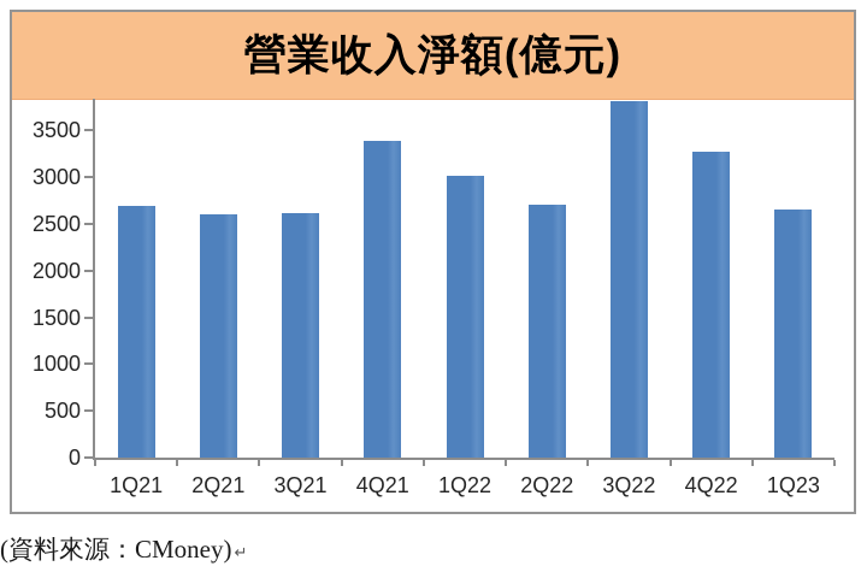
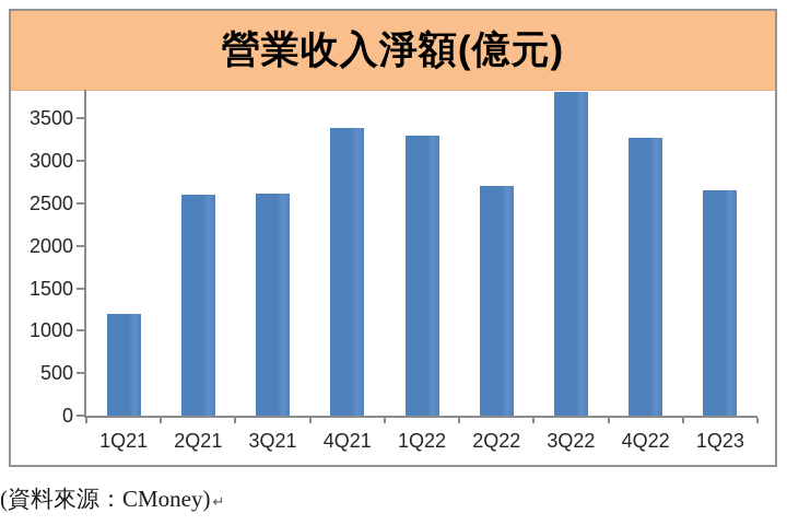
1Q21: 2700 -> 1200
1Q22: 3000 -> 3300
